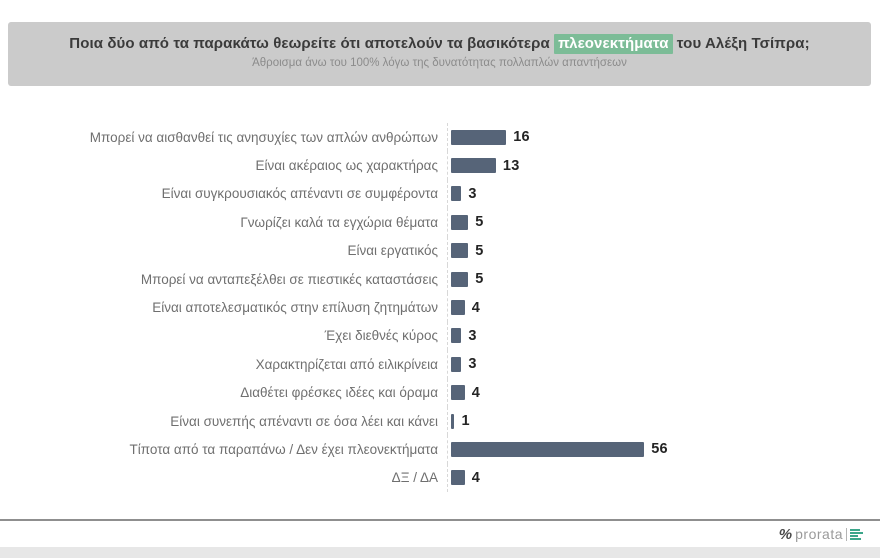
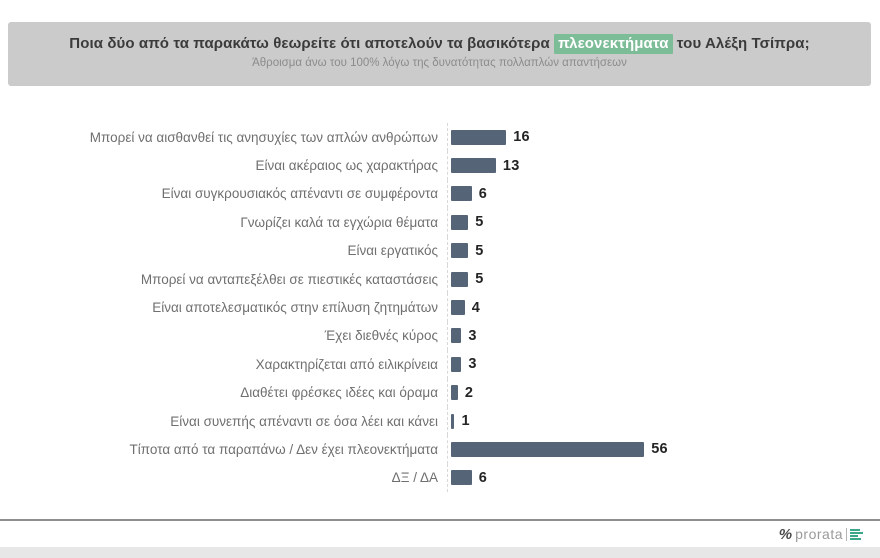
Είναι συγκρουσιακός απέναντι σε συμφέροντα: 3 -> 6
Διαθέτει φρέσκες ιδέες και όραμα: 4 -> 2
ΔΞ / ΔΑ: 4 -> 6
